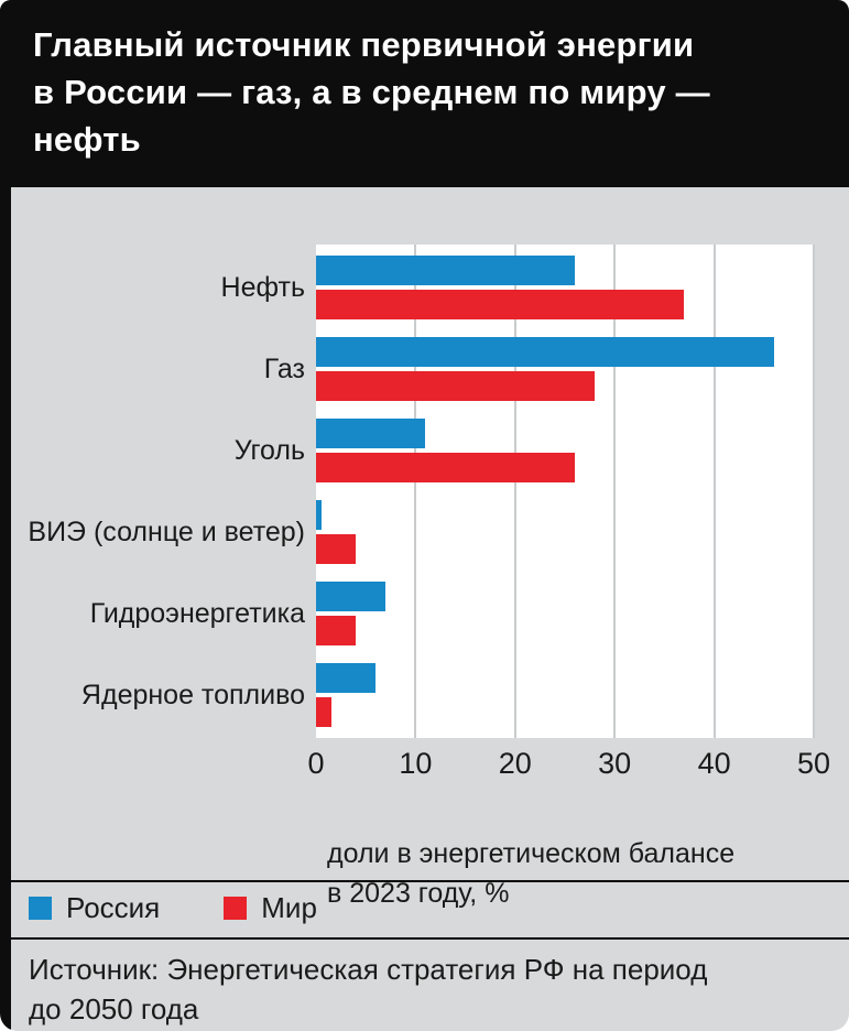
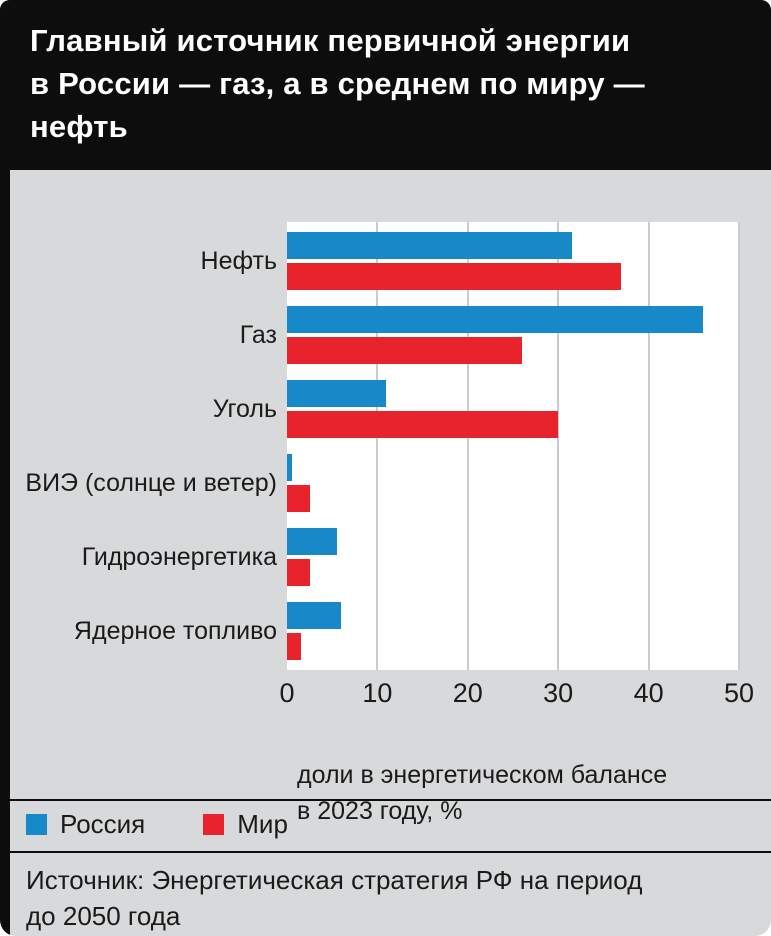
Россия/Нефть: 26 -> 32
Мир/Газ: 28 -> 26
Мир/Уголь: 26 -> 30
Мир/ВИЭ (солнце и ветер): 4 -> 2
Россия/Гидроэнергетика: 7 -> 6
Мир/Гидроэнергетика: 4 -> 2
